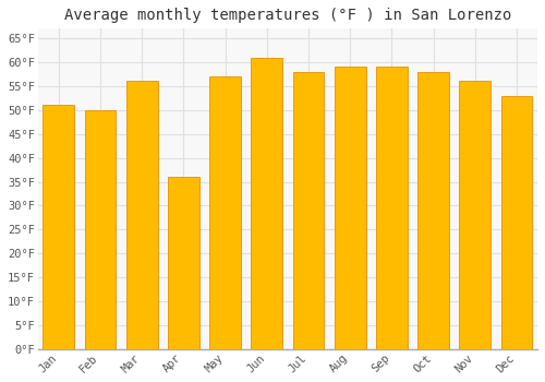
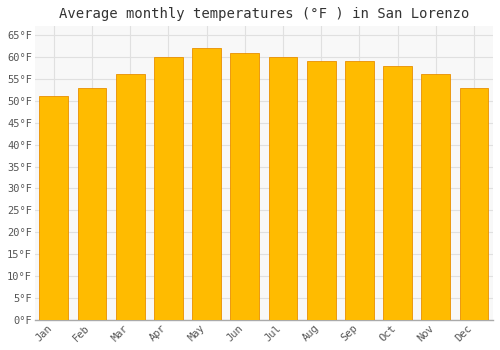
Feb: 50°F -> 53°F
Apr: 36°F -> 60°F
May: 57°F -> 62°F
Jul: 58°F -> 60°F
